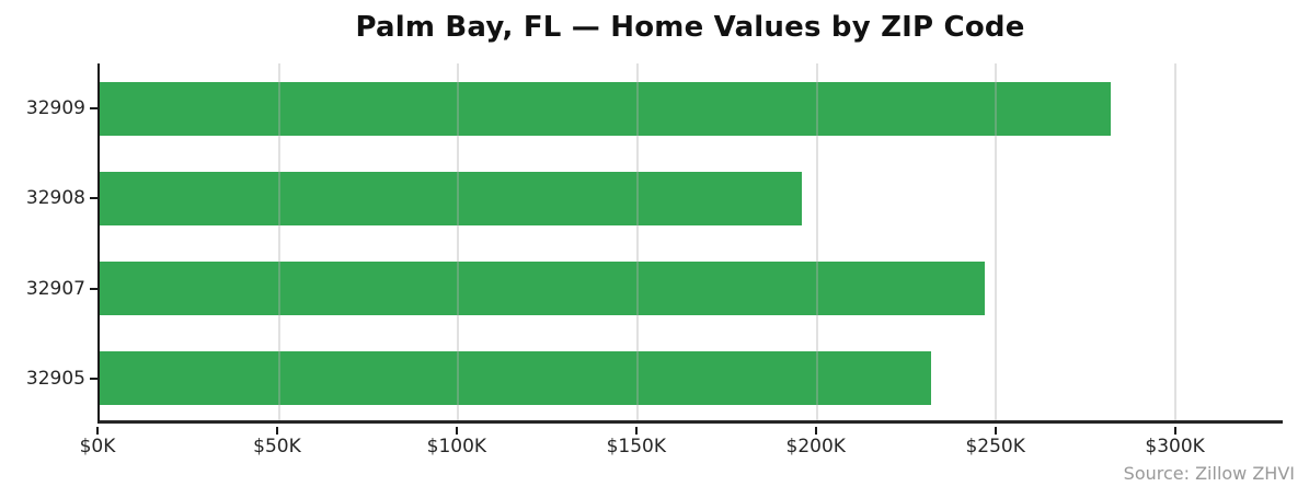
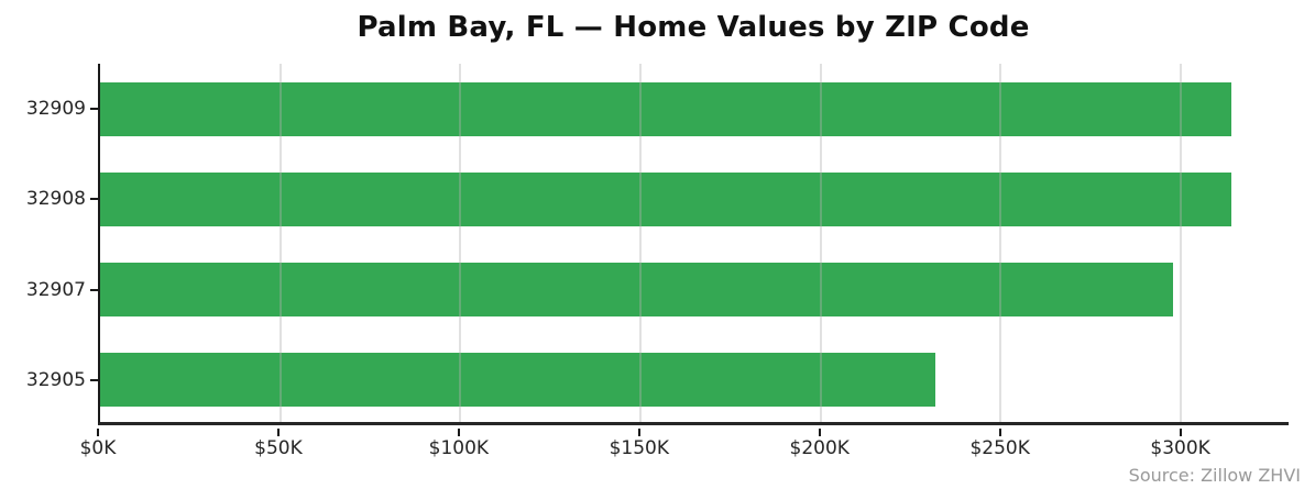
32909: $282K -> $314K
32908: $196K -> $314K
32907: $247K -> $298K
